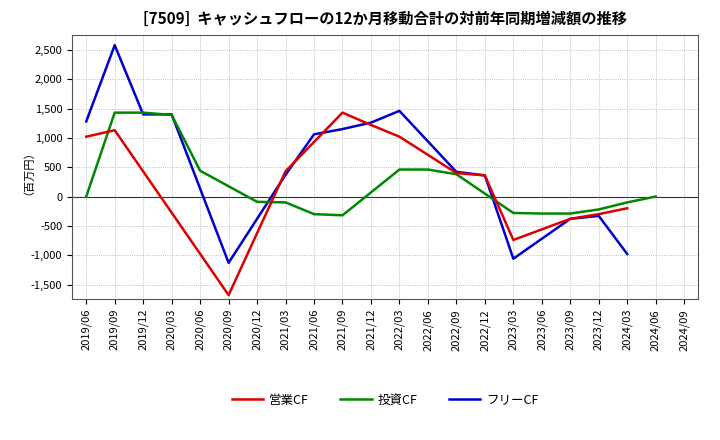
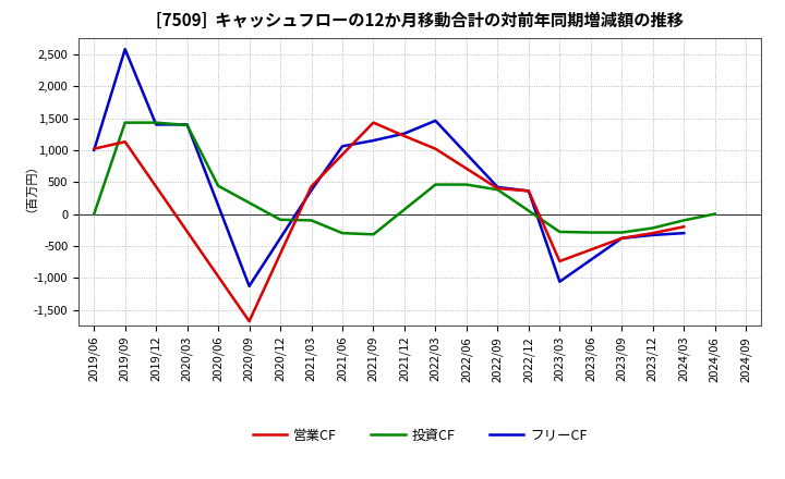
フリーCF/2019/06: 1,280 -> 1,000
フリーCF/2024/03: -980 -> -300
